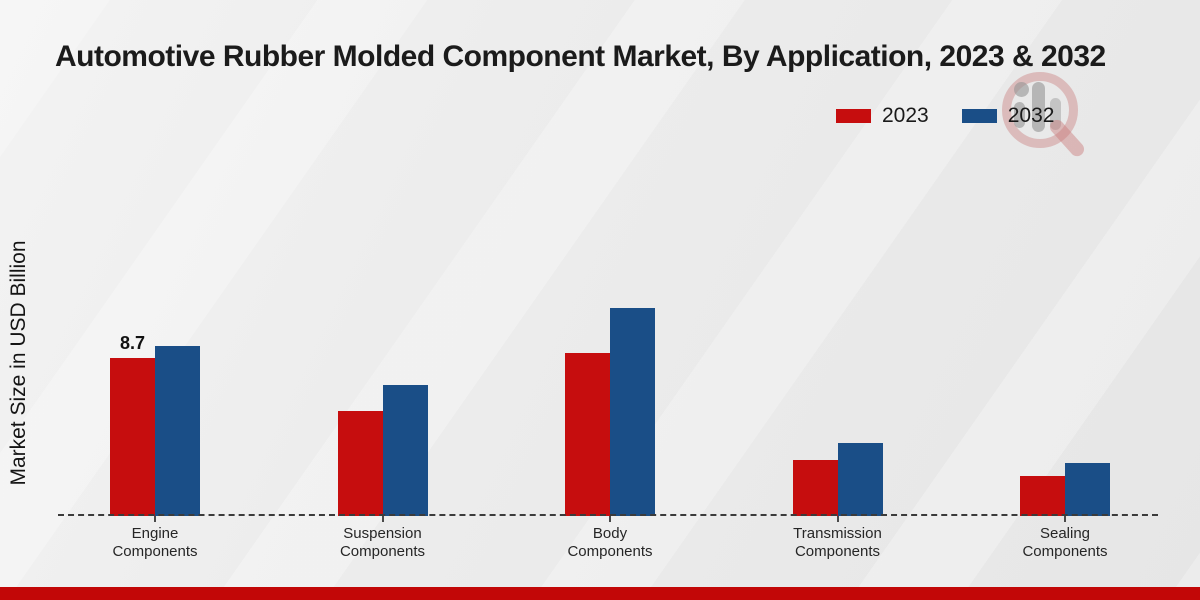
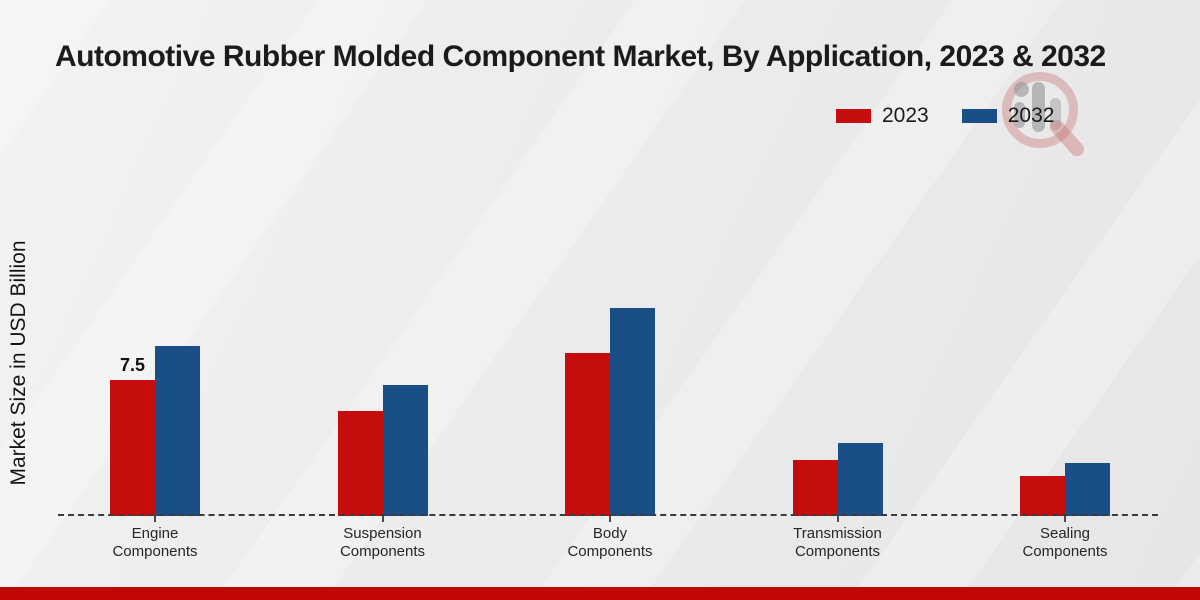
2023/Engine Components: 8.7 -> 7.5
